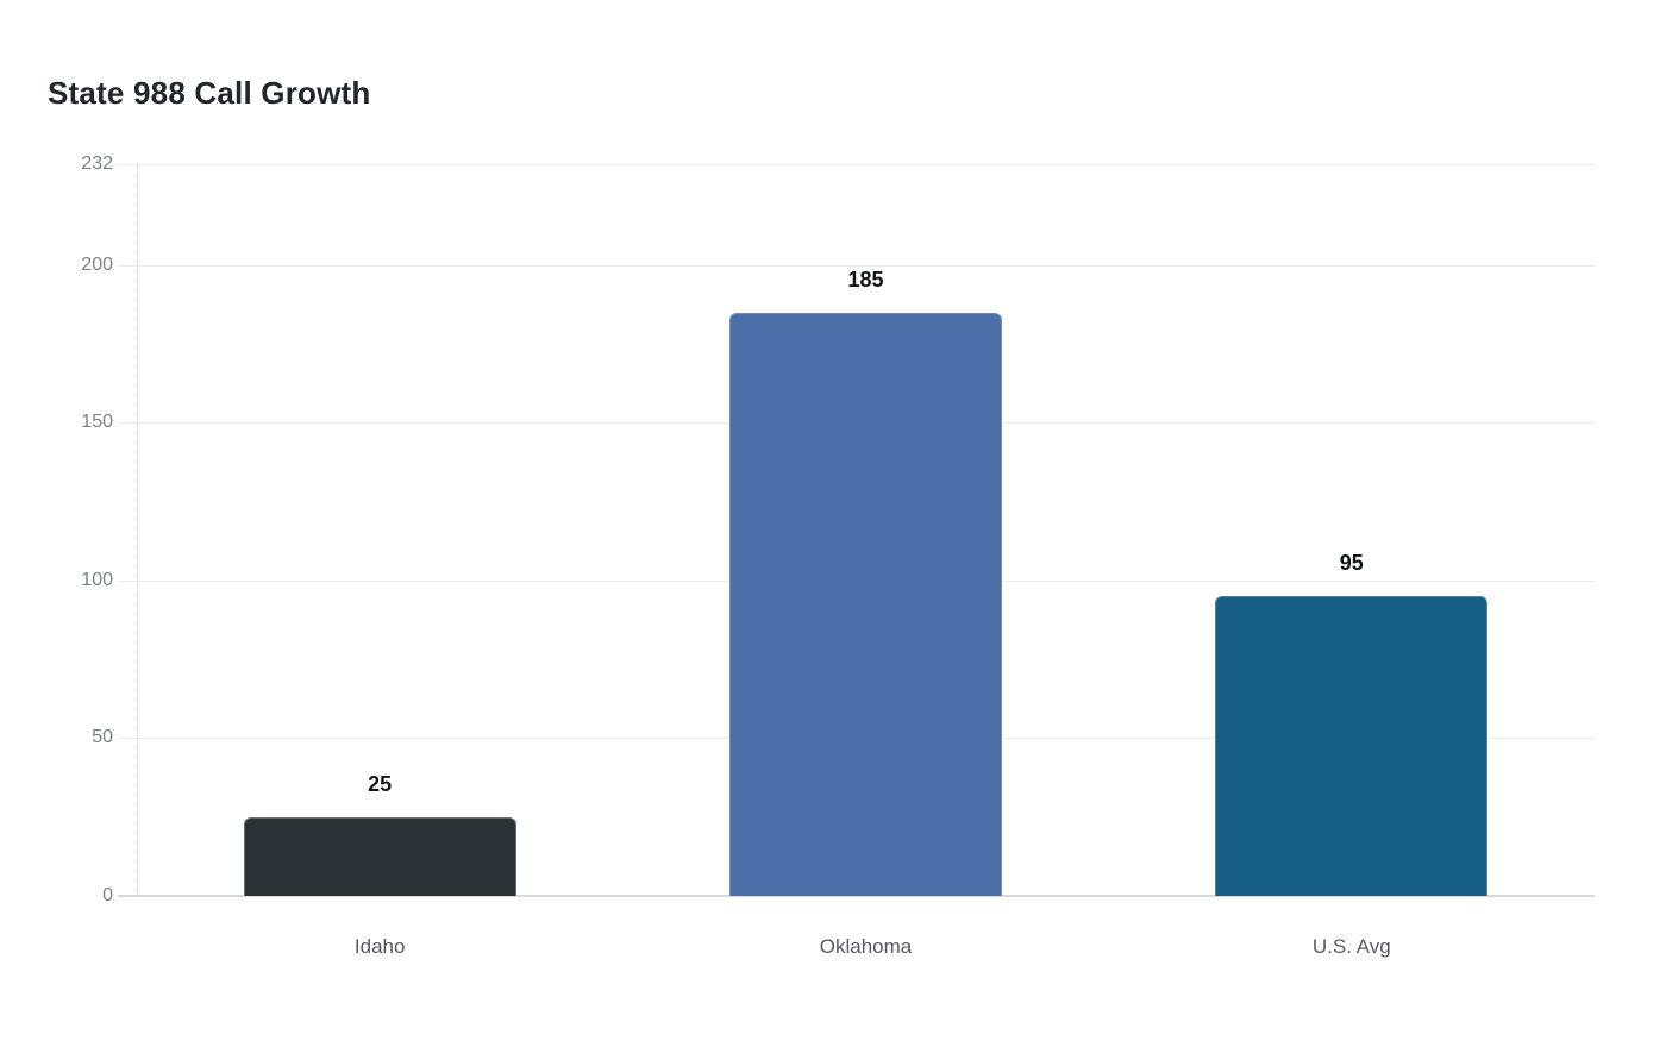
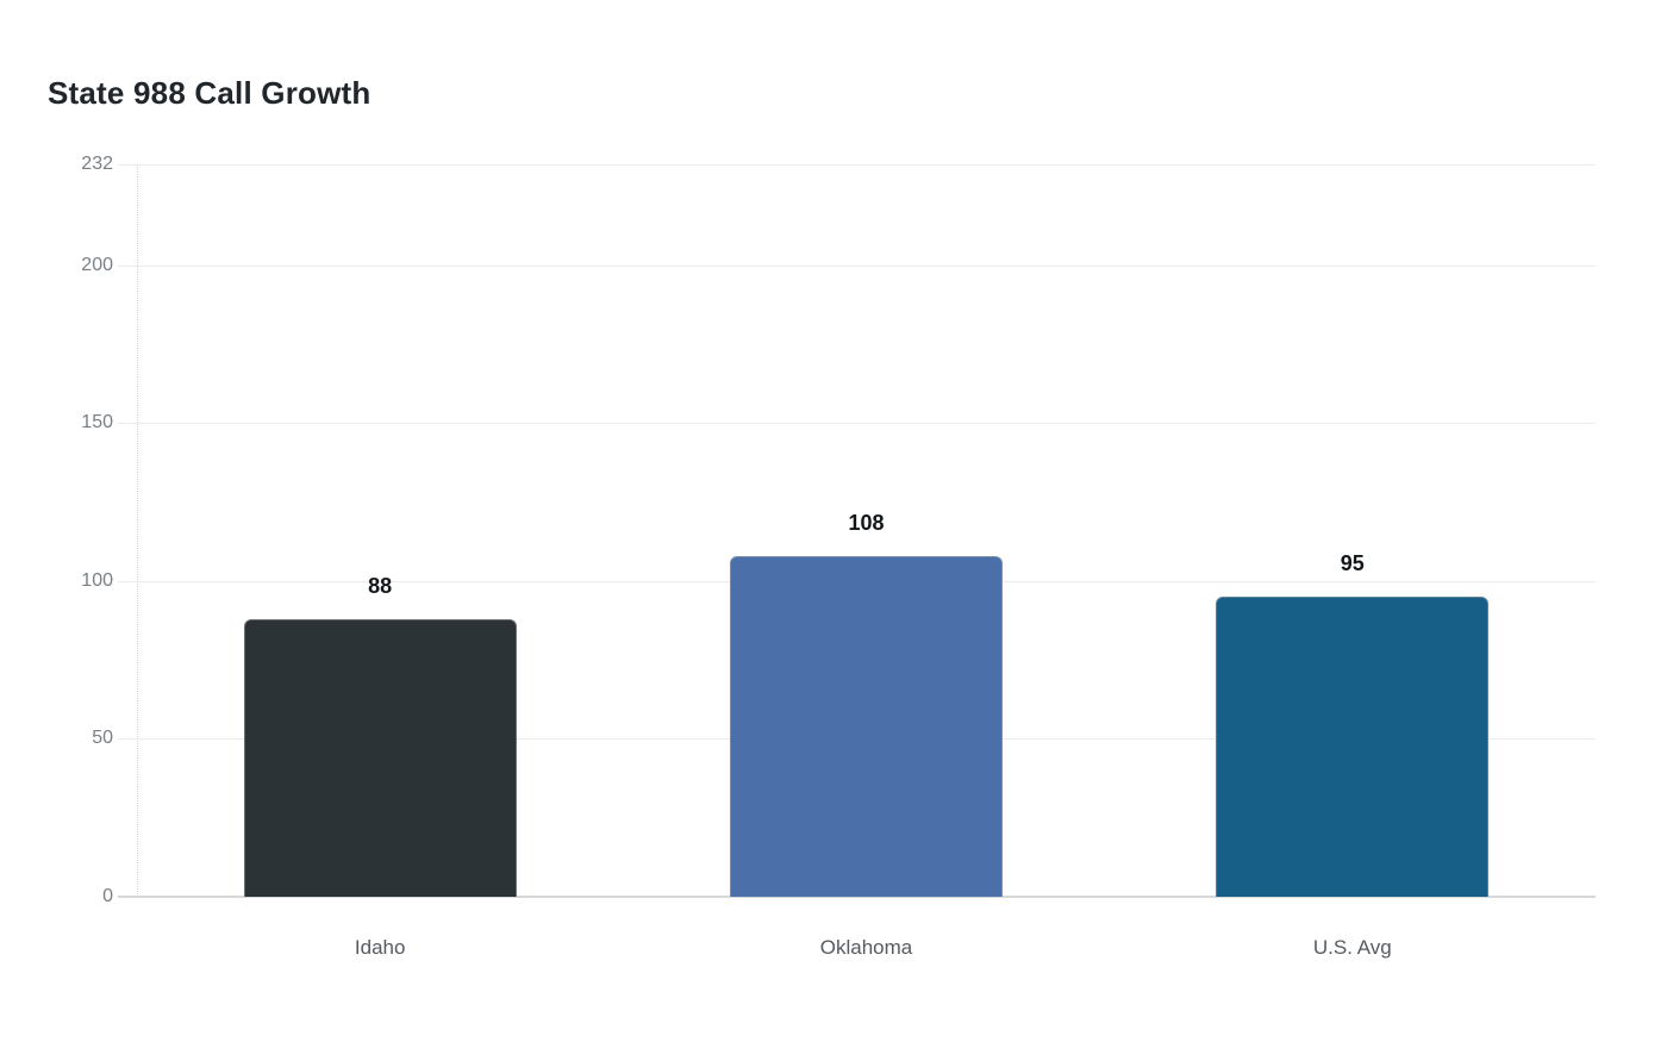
Idaho: 25 -> 88
Oklahoma: 185 -> 108
